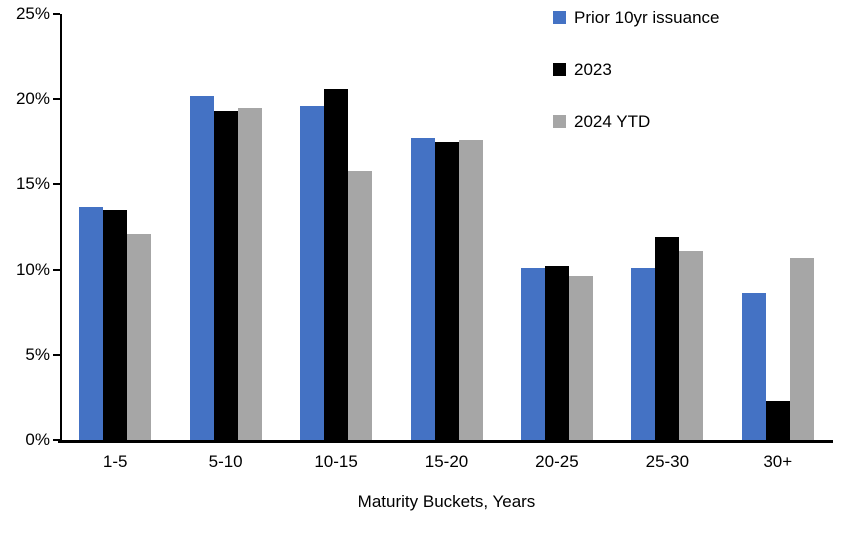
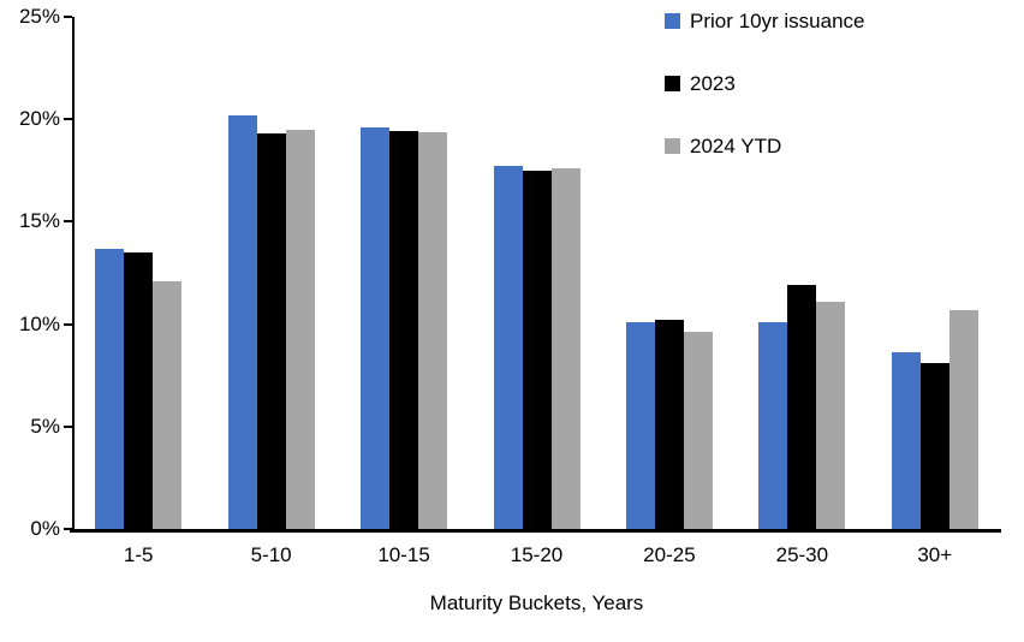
2023/10-15: 20.6% -> 19.4%
2024 YTD/10-15: 15.8% -> 19.4%
2023/30+: 2.3% -> 8.1%
